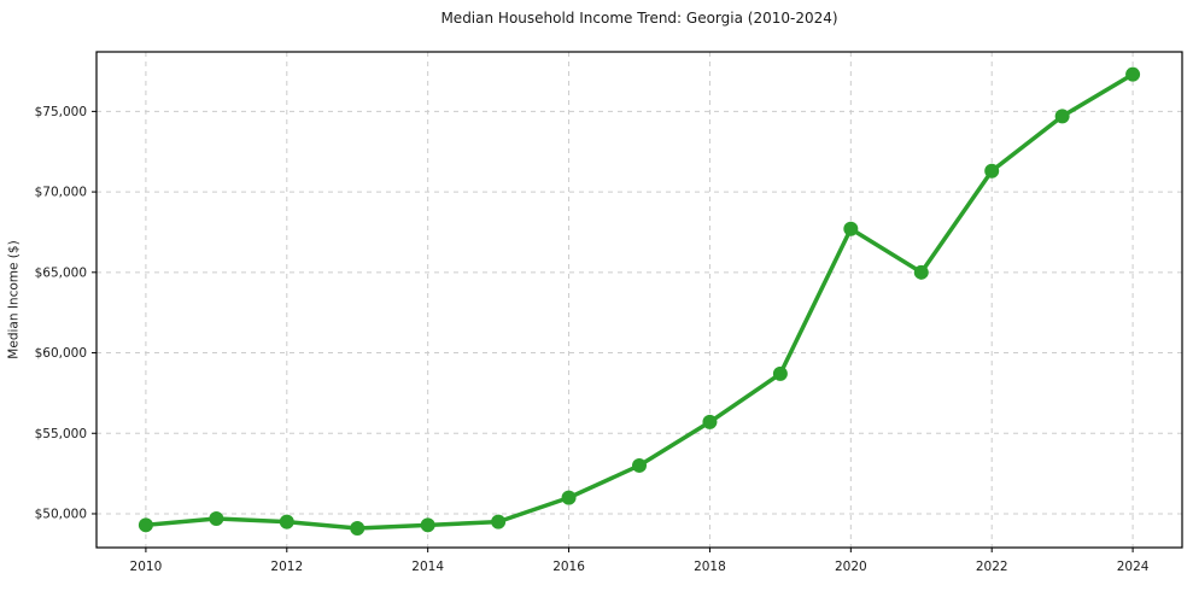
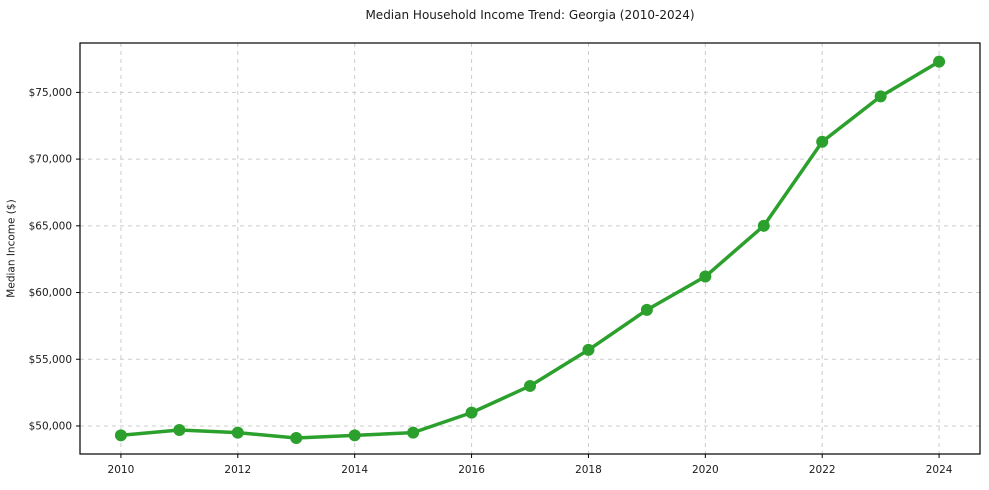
2020: $67700 -> $61200
